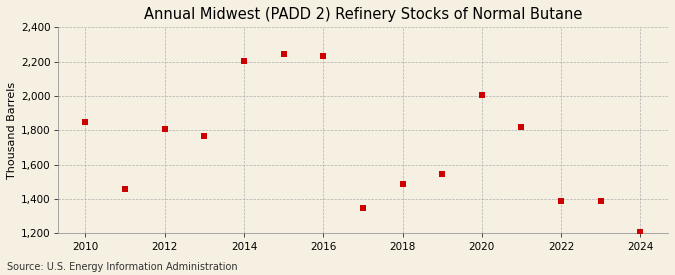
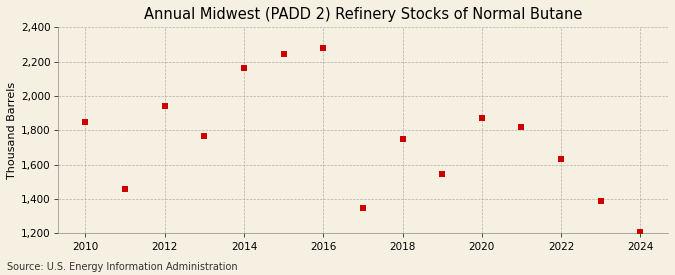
2012: 1,810 -> 1,940
2014: 2,200 -> 2,160
2016: 2,230 -> 2,280
2018: 1,480 -> 1,750
2020: 2,000 -> 1,870
2022: 1,390 -> 1,630
